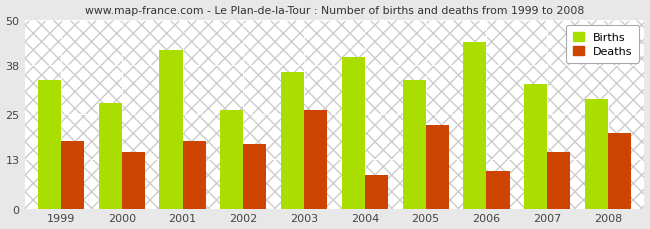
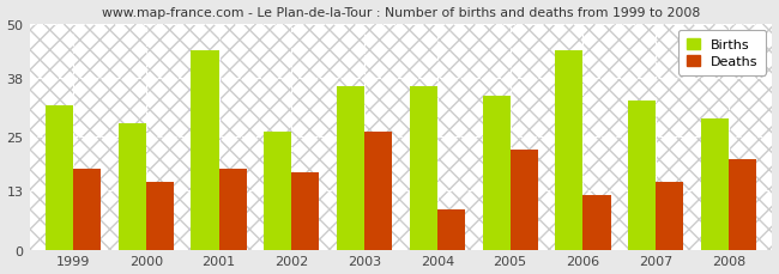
Births/1999: 34 -> 32
Births/2001: 42 -> 44
Births/2004: 40 -> 36
Deaths/2006: 10 -> 12
